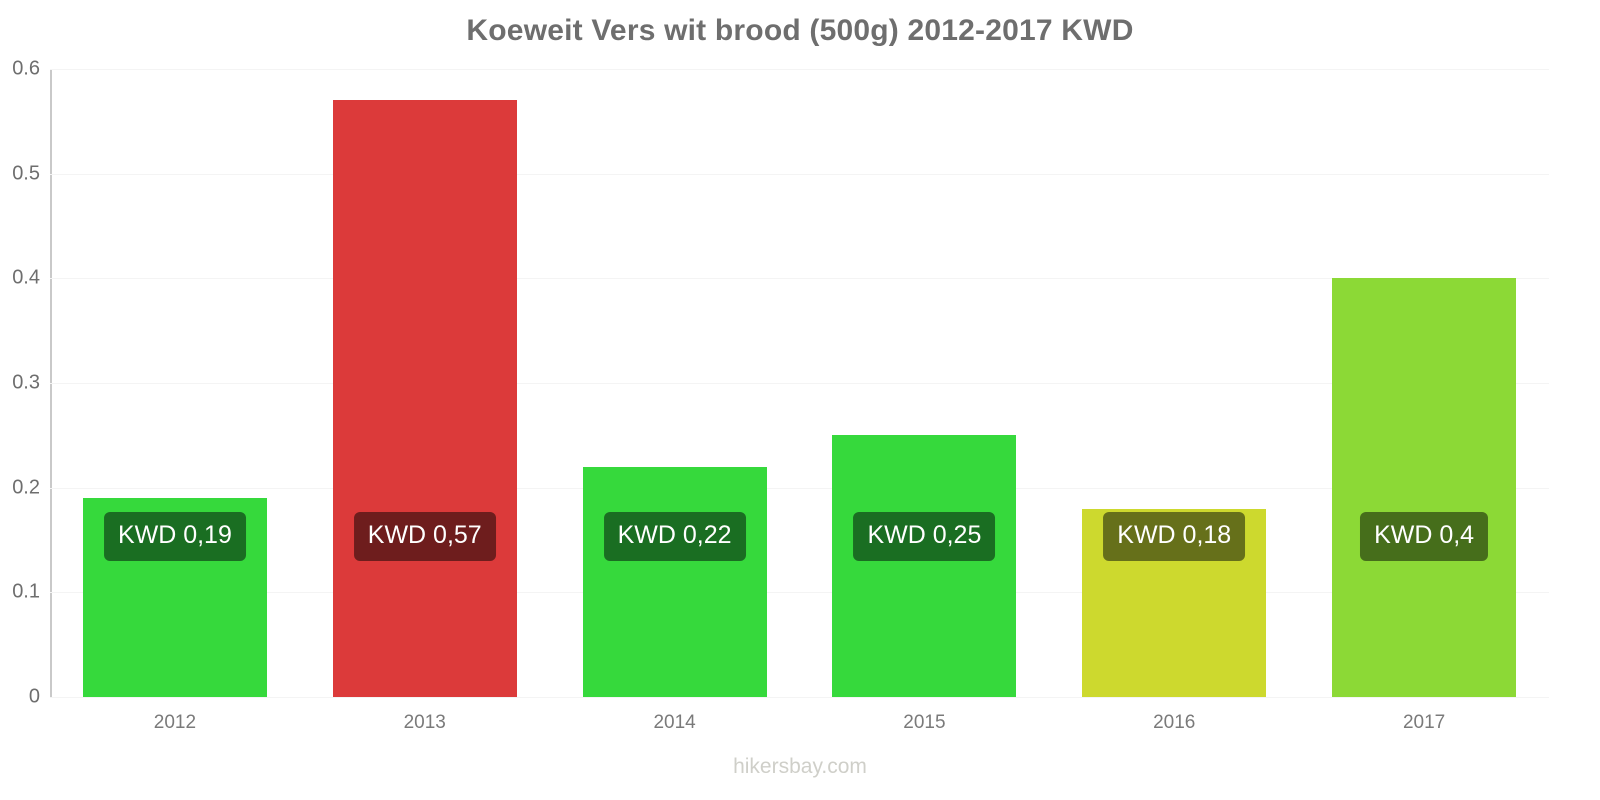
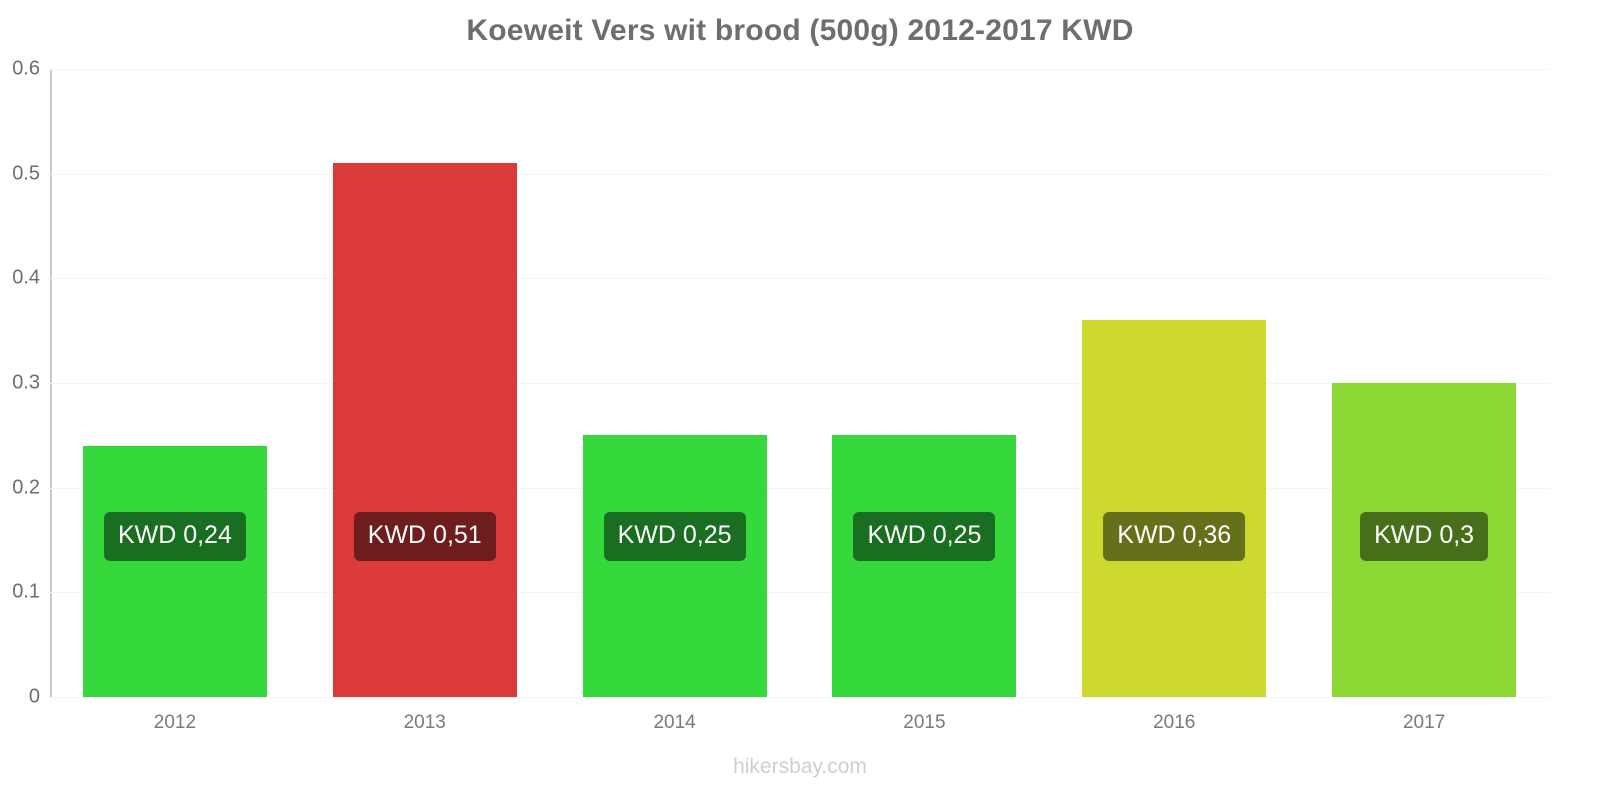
2012: 0,19 -> 0,24
2013: 0,57 -> 0,51
2014: 0,22 -> 0,25
2016: 0,18 -> 0,36
2017: 0,4 -> 0,3
